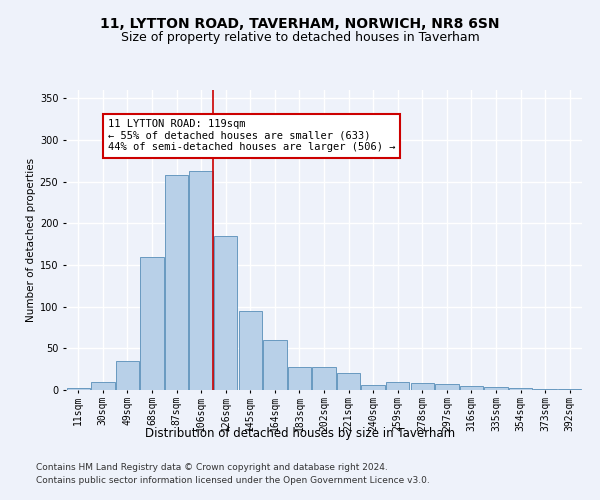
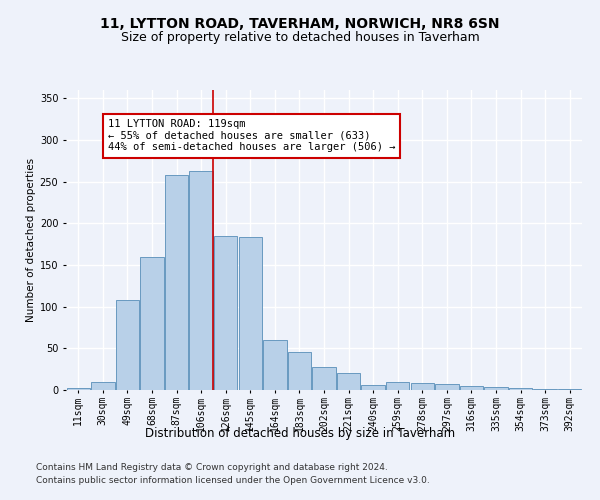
49sqm: 35 -> 108
145sqm: 95 -> 184
183sqm: 28 -> 46
